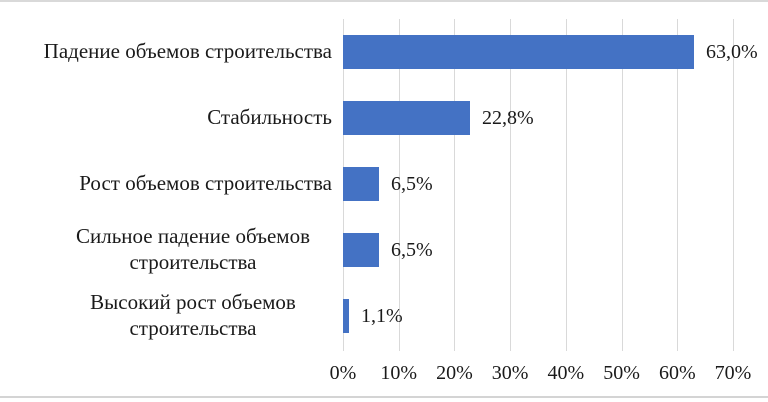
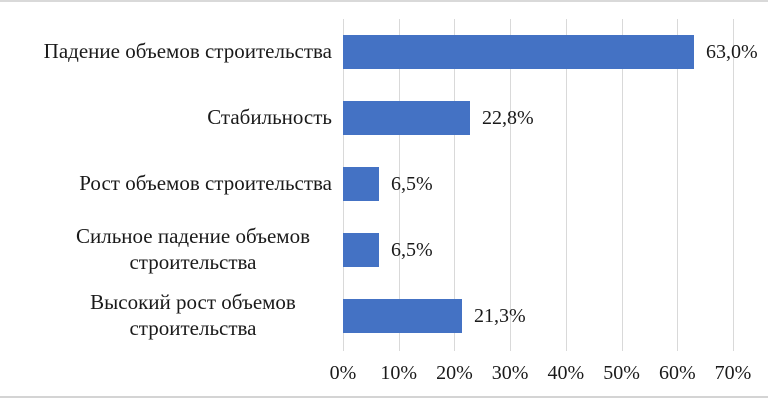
Высокий рост объемов строительства: 1,1% -> 21,3%
